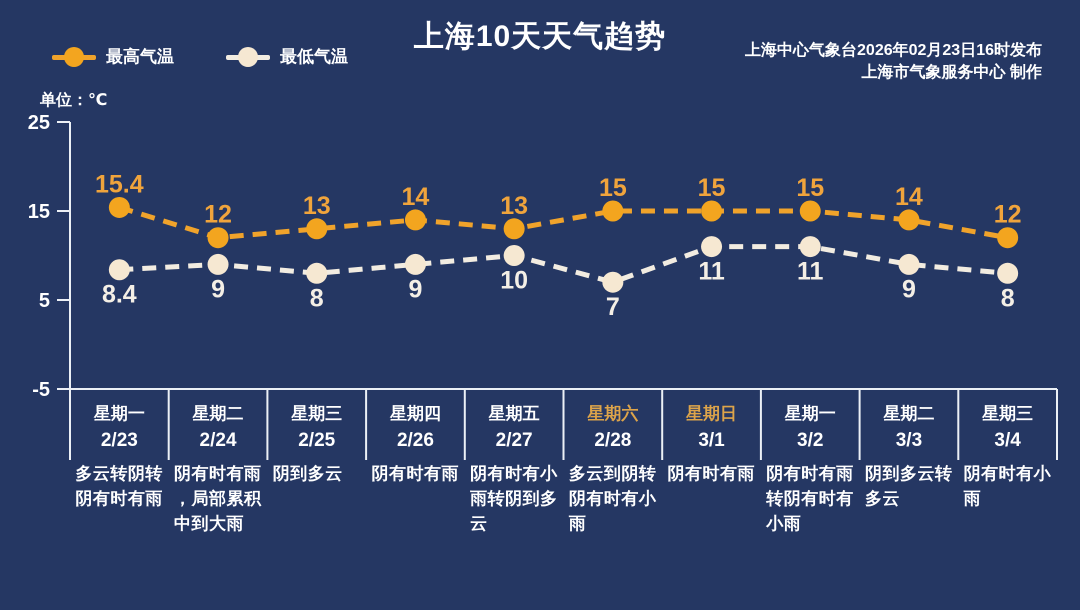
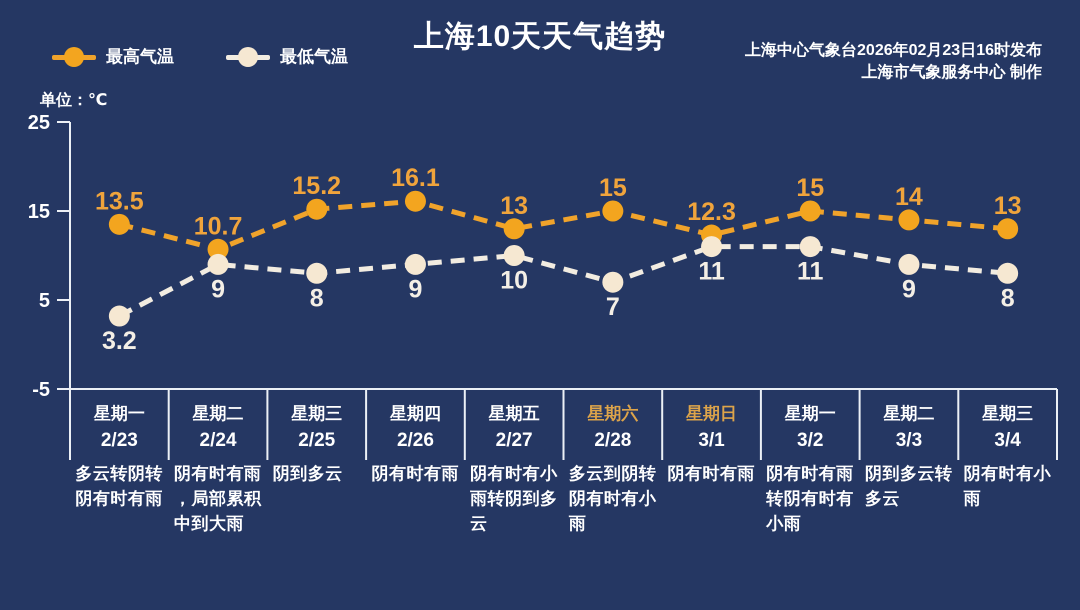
最高气温/2/23: 15.4 -> 13.5
最低气温/2/23: 8.4 -> 3.2
最高气温/2/24: 12 -> 10.7
最高气温/2/25: 13 -> 15.2
最高气温/2/26: 14 -> 16.1
最高气温/3/1: 15 -> 12.3
最高气温/3/4: 12 -> 13
